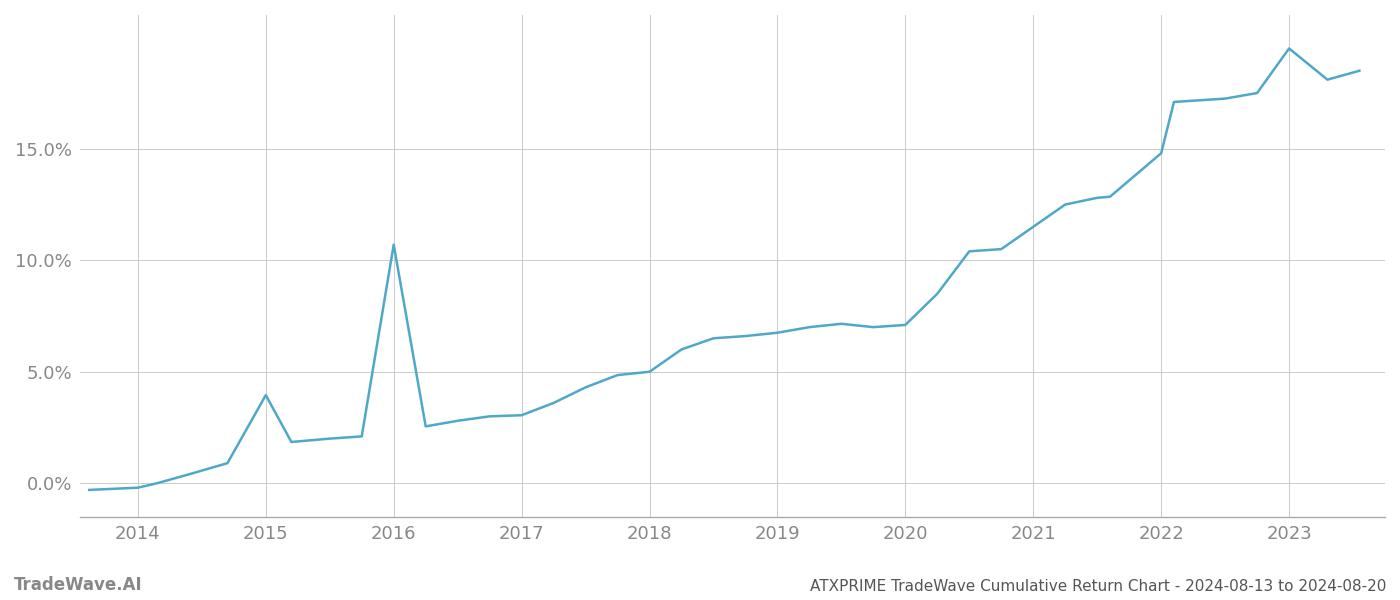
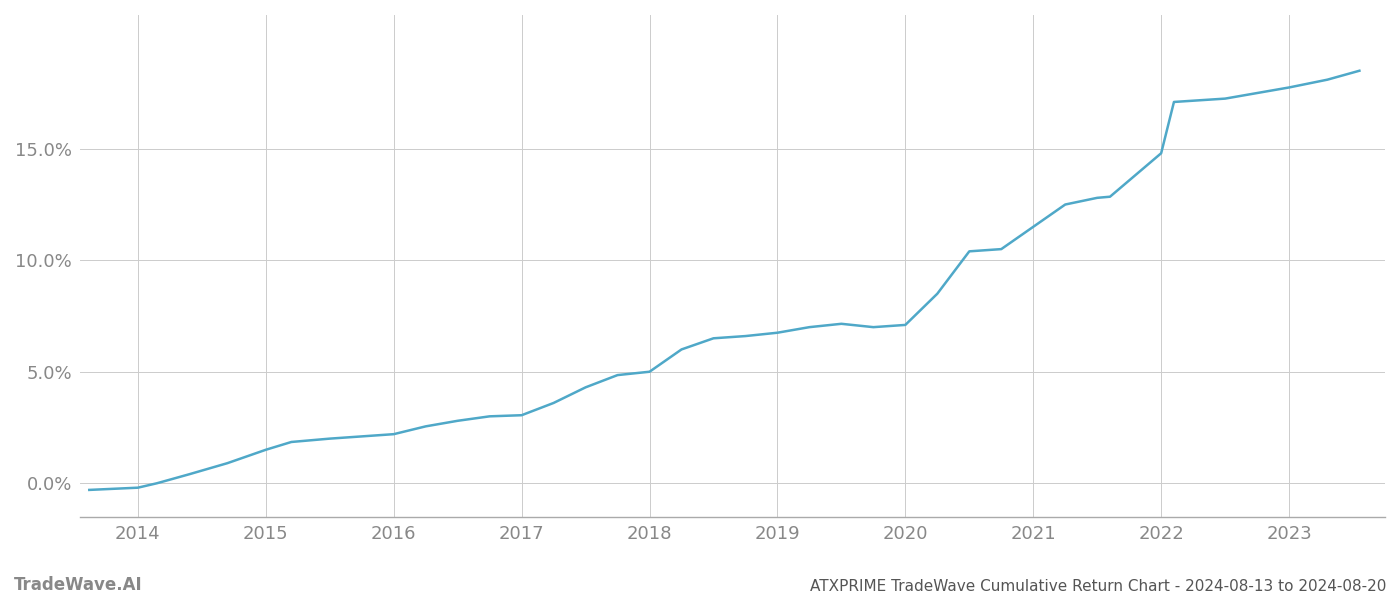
2015: 3.95% -> 1.50%
2016: 10.70% -> 2.20%
2023: 19.50% -> 17.75%
